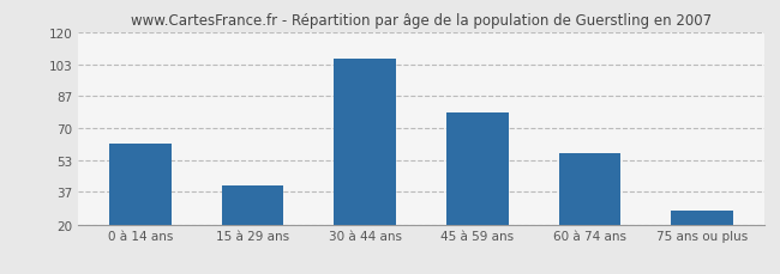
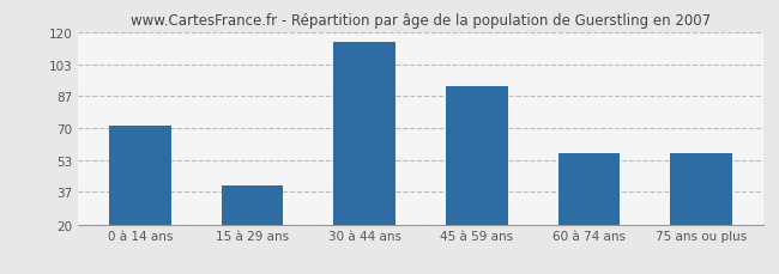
0 à 14 ans: 62 -> 71
30 à 44 ans: 106 -> 115
45 à 59 ans: 78 -> 92
75 ans ou plus: 27 -> 57
